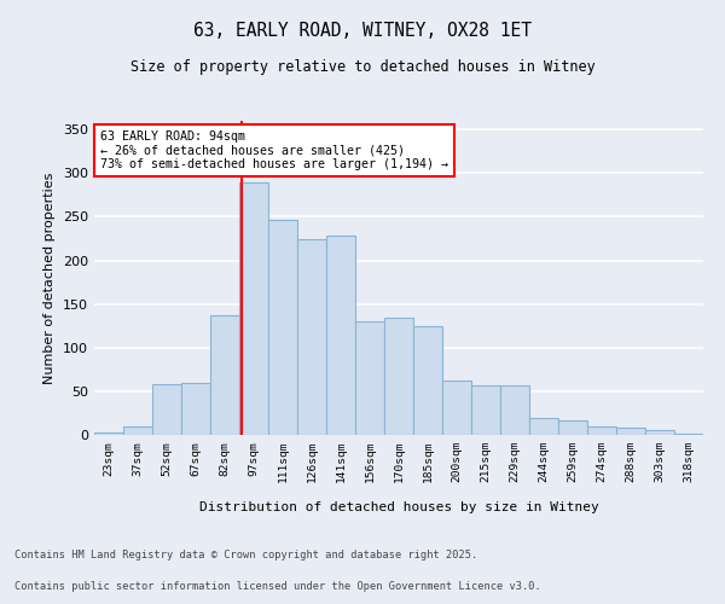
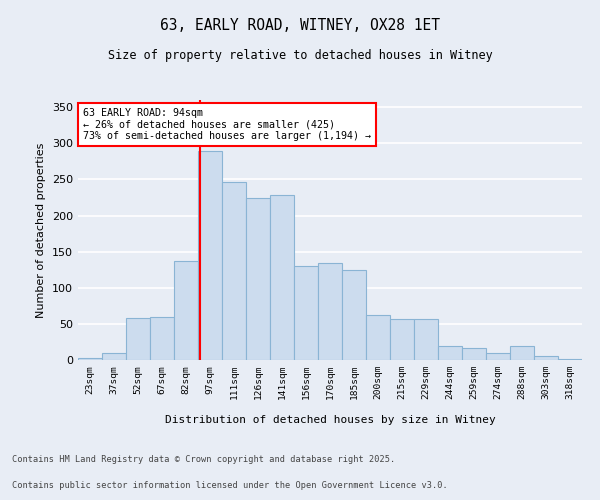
288sqm: 8 -> 20
